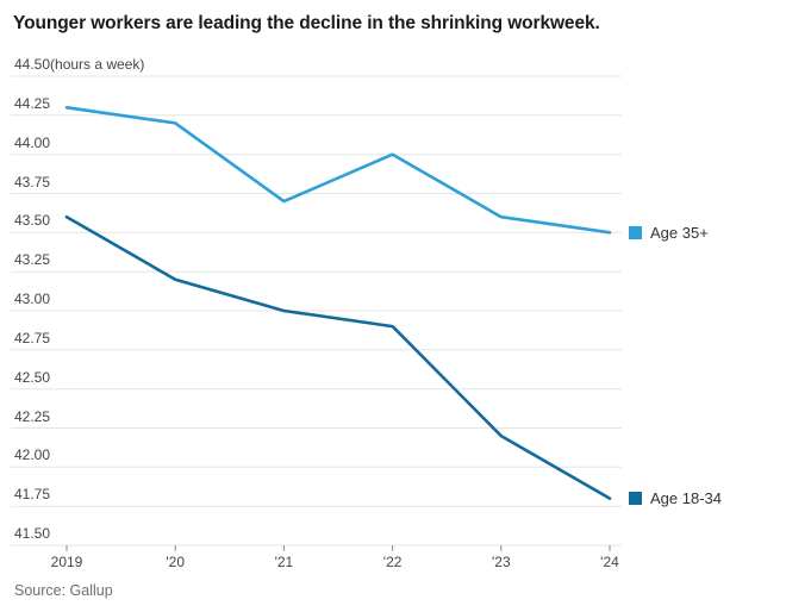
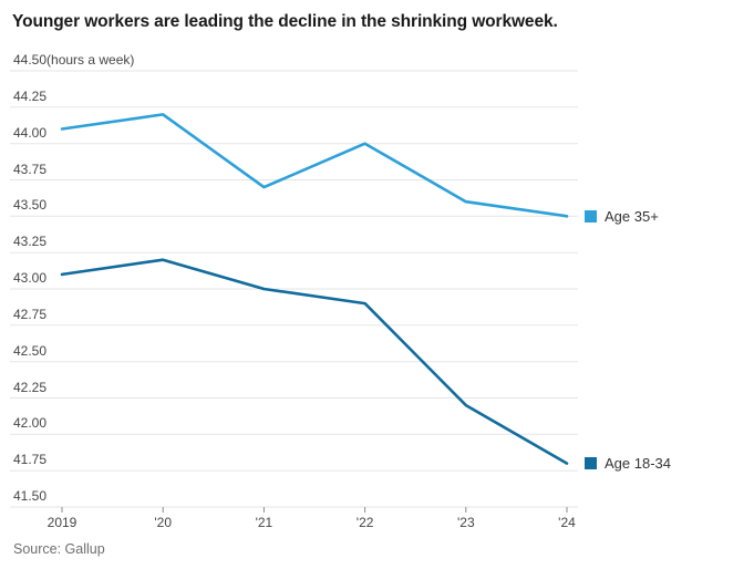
Age 35+/2019: 44.3 -> 44.1
Age 18-34/2019: 43.6 -> 43.1
